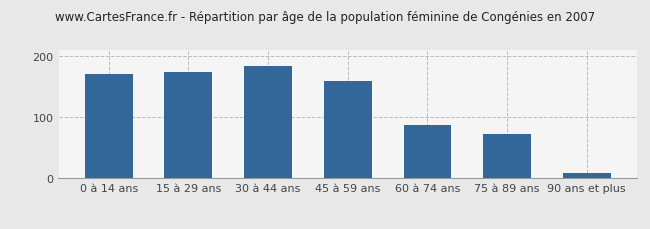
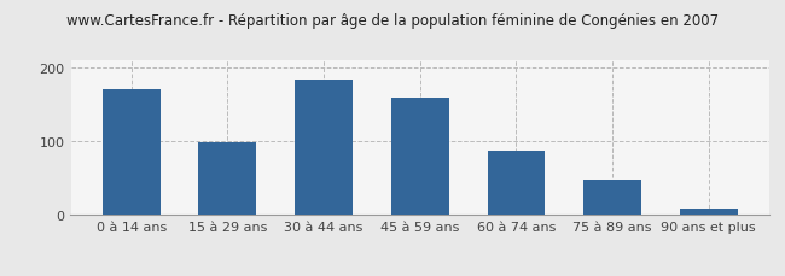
15 à 29 ans: 174 -> 98
75 à 89 ans: 72 -> 48
